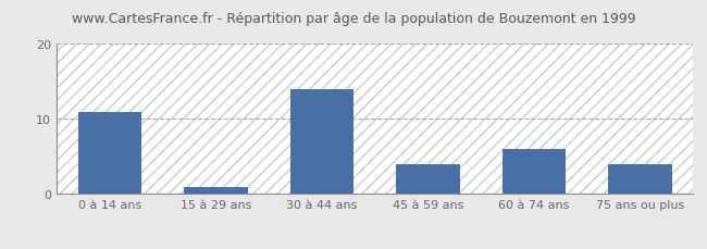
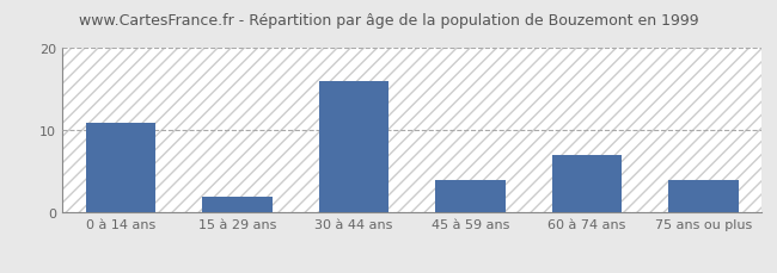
15 à 29 ans: 1 -> 2
30 à 44 ans: 14 -> 16
60 à 74 ans: 6 -> 7
